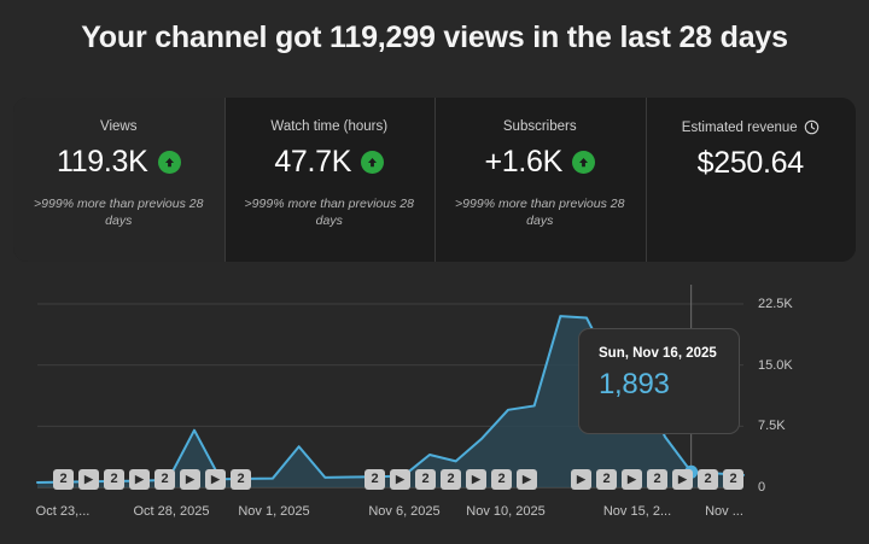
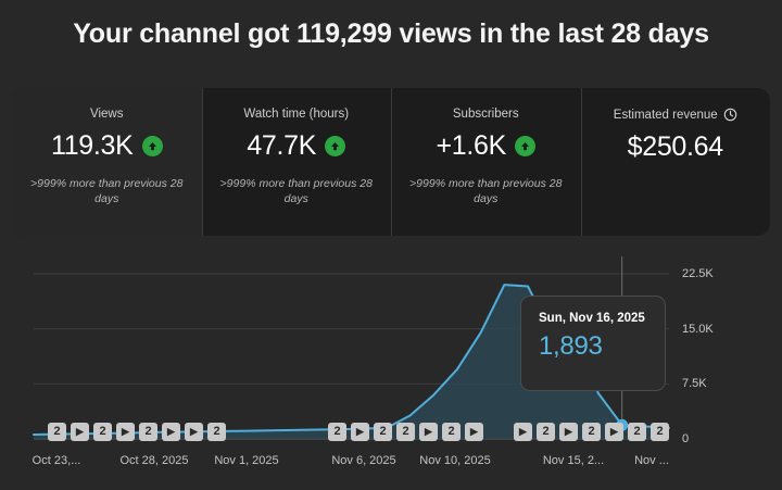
Oct 28, 2025: 7K -> 1K
Nov 1, 2025: 5K -> 1K
Nov 6, 2025: 4K -> 2K
Nov 10, 2025: 10K -> 14K
